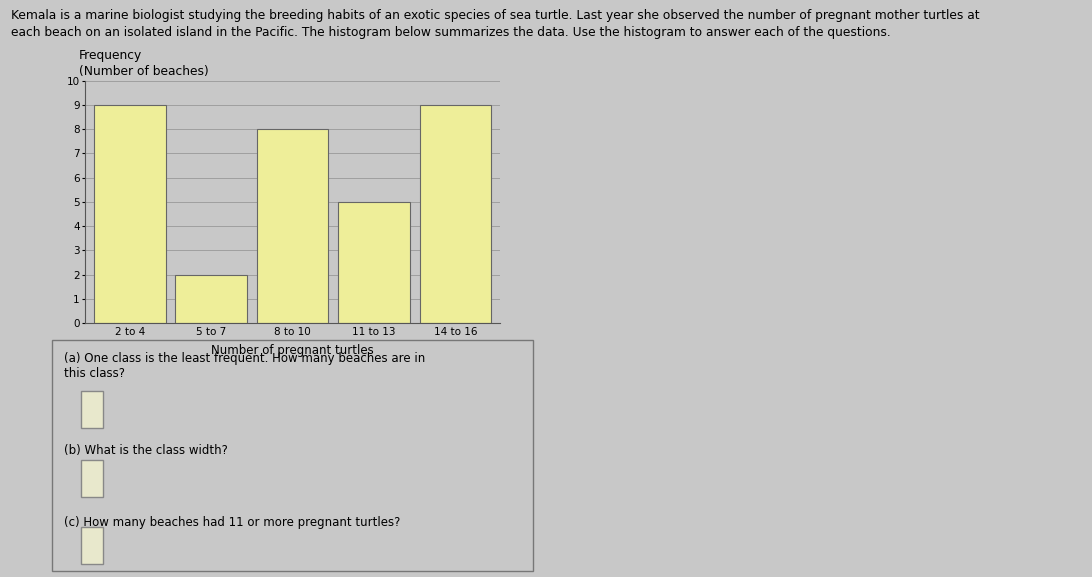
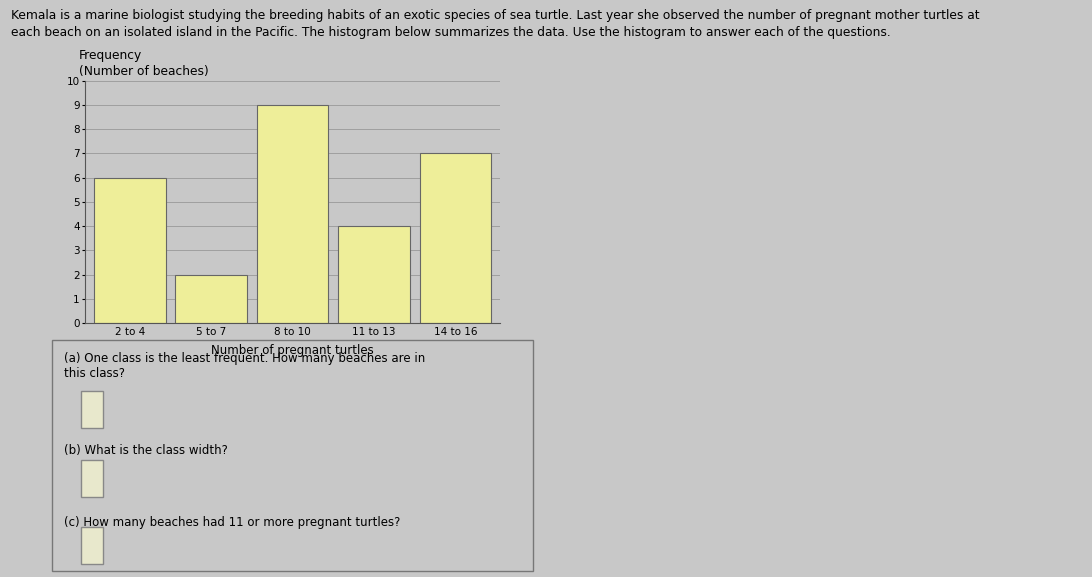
2 to 4: 9 -> 6
8 to 10: 8 -> 9
11 to 13: 5 -> 4
14 to 16: 9 -> 7
